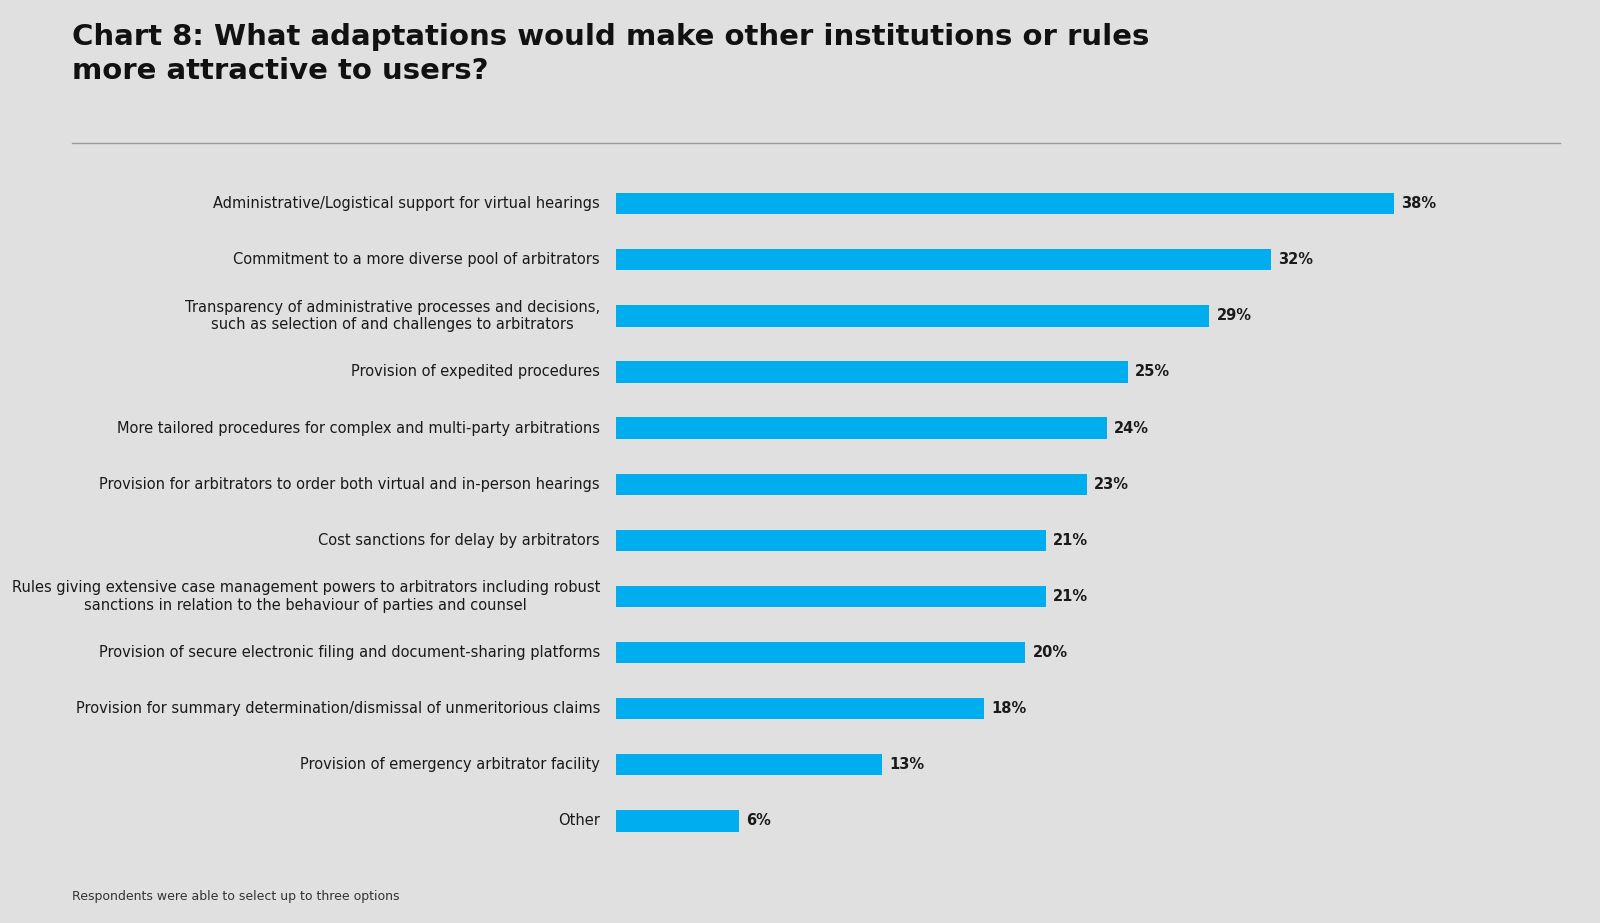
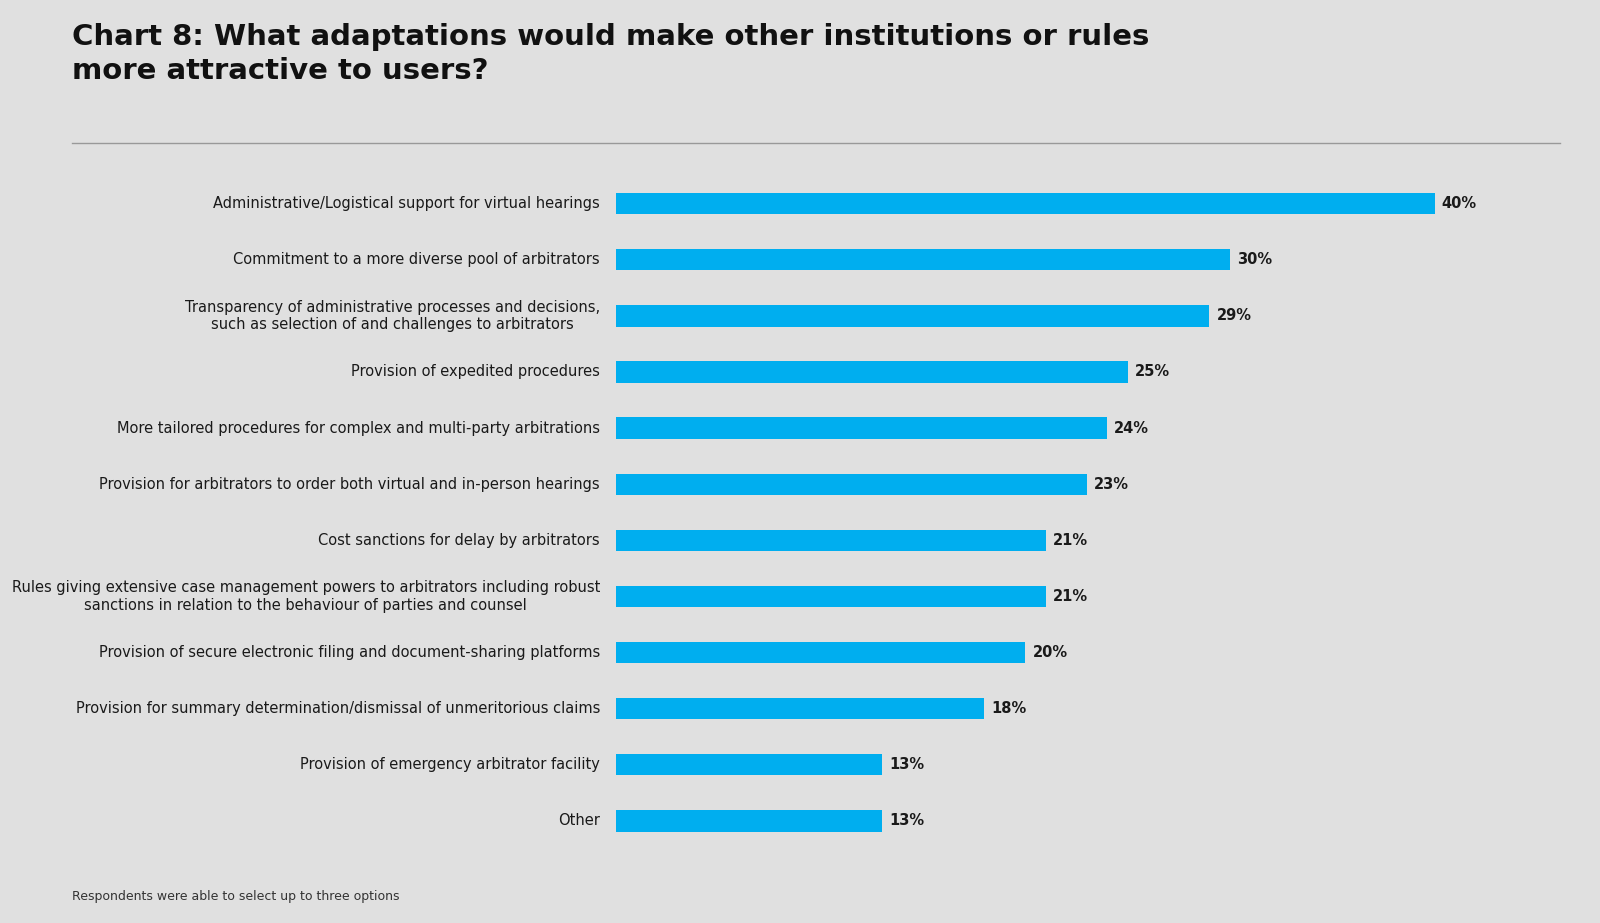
Administrative/Logistical support for virtual hearings: 38% -> 40%
Commitment to a more diverse pool of arbitrators: 32% -> 30%
Other: 6% -> 13%
